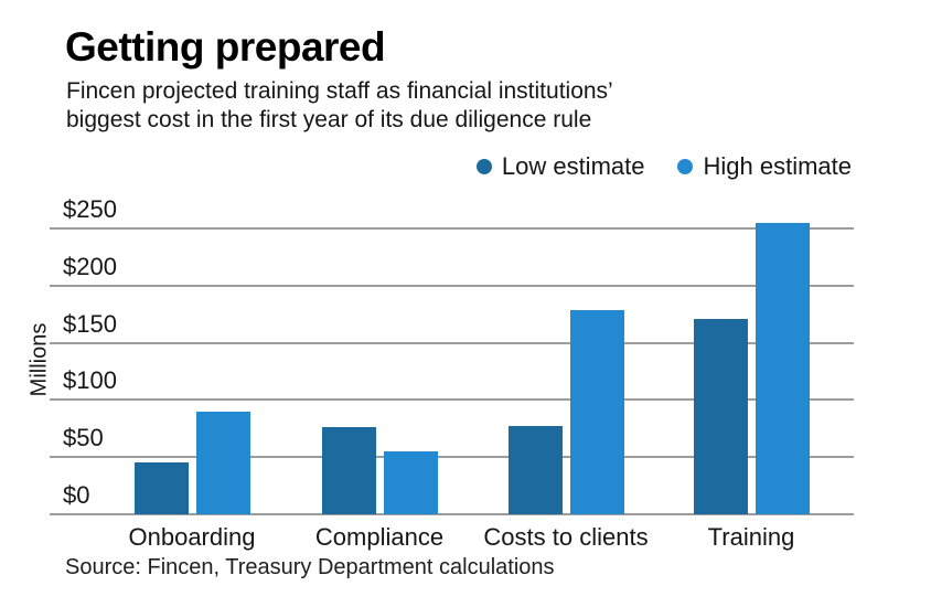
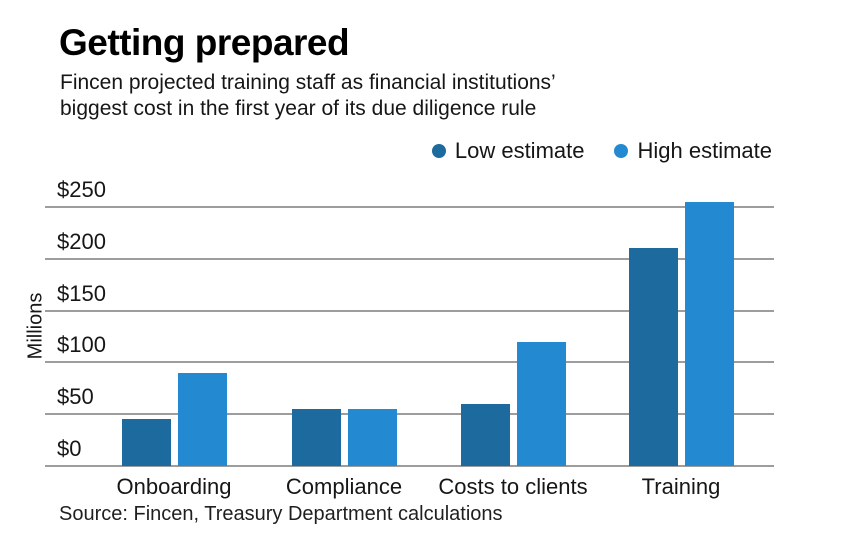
Low estimate/Compliance: $76 -> $55
Low estimate/Costs to clients: $77 -> $60
High estimate/Costs to clients: $179 -> $120
Low estimate/Training: $171 -> $210
